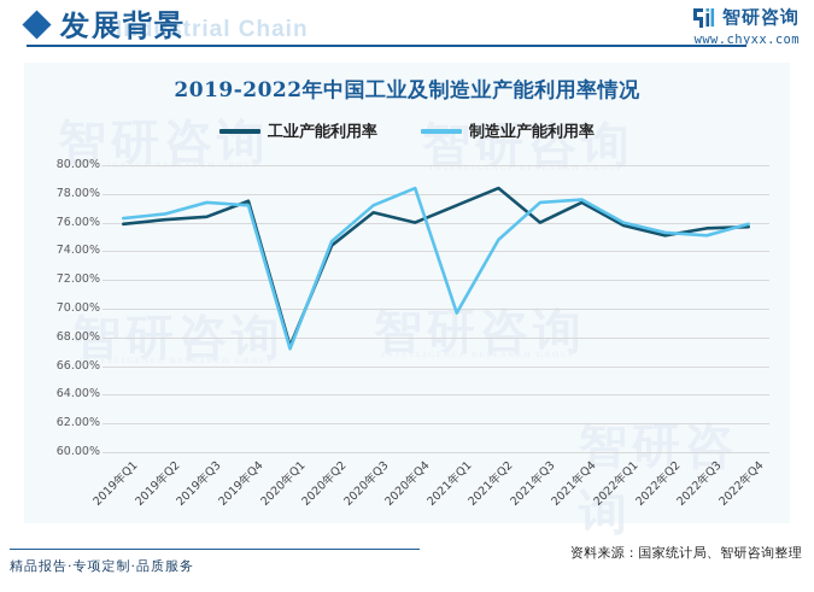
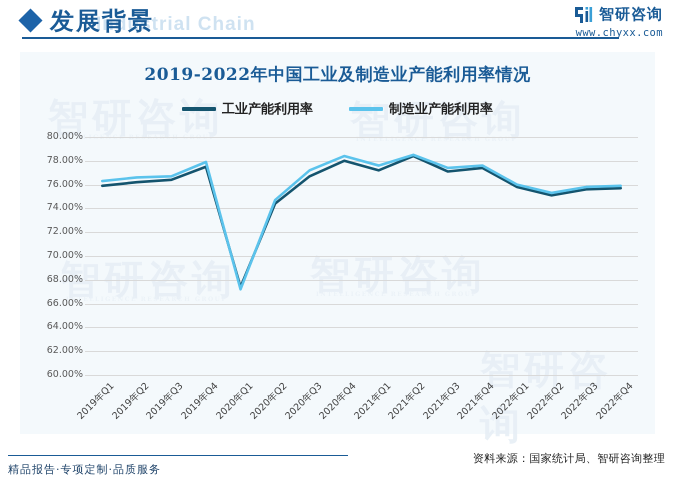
制造业产能利用率/2019年Q3: 77.4% -> 76.7%
制造业产能利用率/2019年Q4: 77.2% -> 77.9%
工业产能利用率/2020年Q4: 76.0% -> 78.0%
制造业产能利用率/2021年Q1: 69.7% -> 77.6%
制造业产能利用率/2021年Q2: 74.8% -> 78.5%
工业产能利用率/2021年Q3: 76.0% -> 77.1%
制造业产能利用率/2022年Q3: 75.1% -> 75.8%
